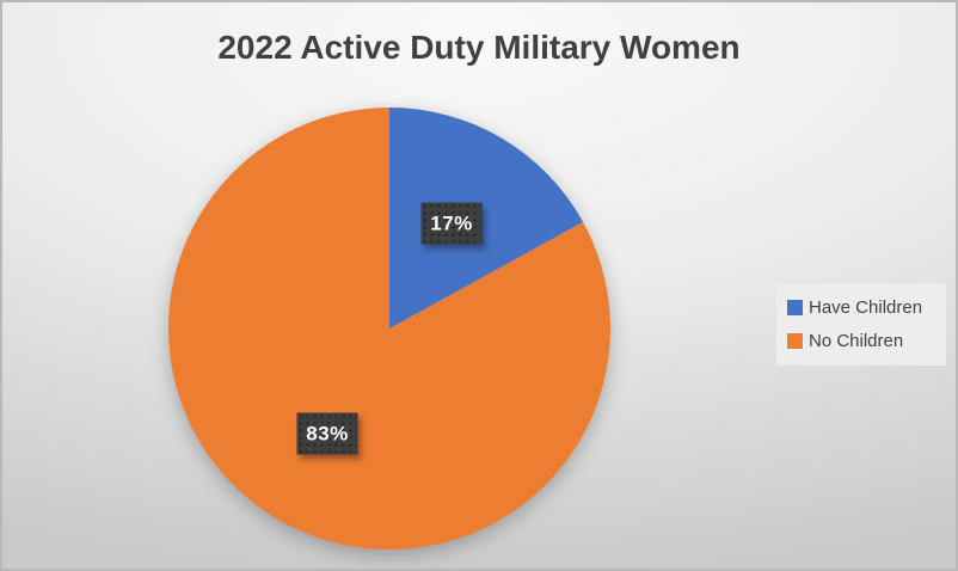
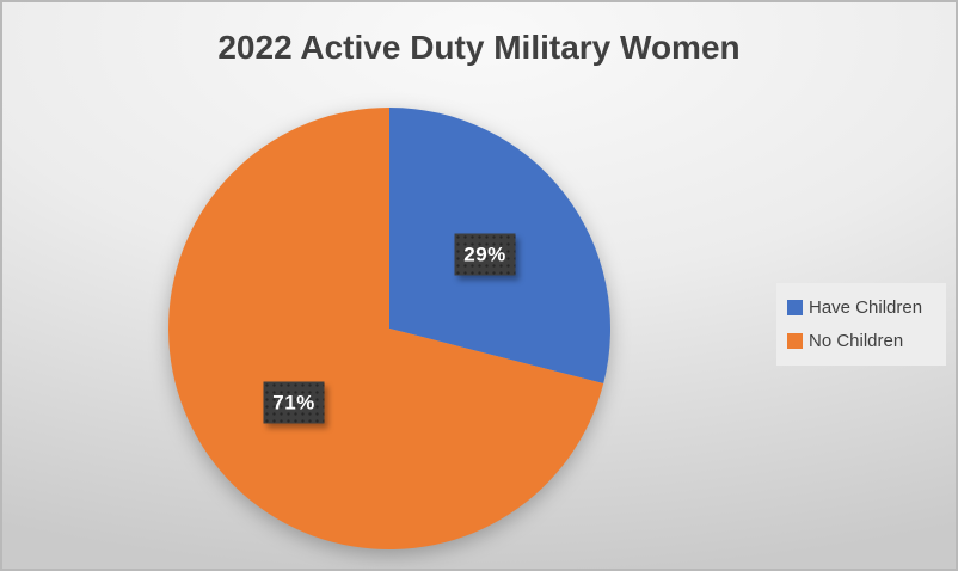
Have Children: 17% -> 29%
No Children: 83% -> 71%
